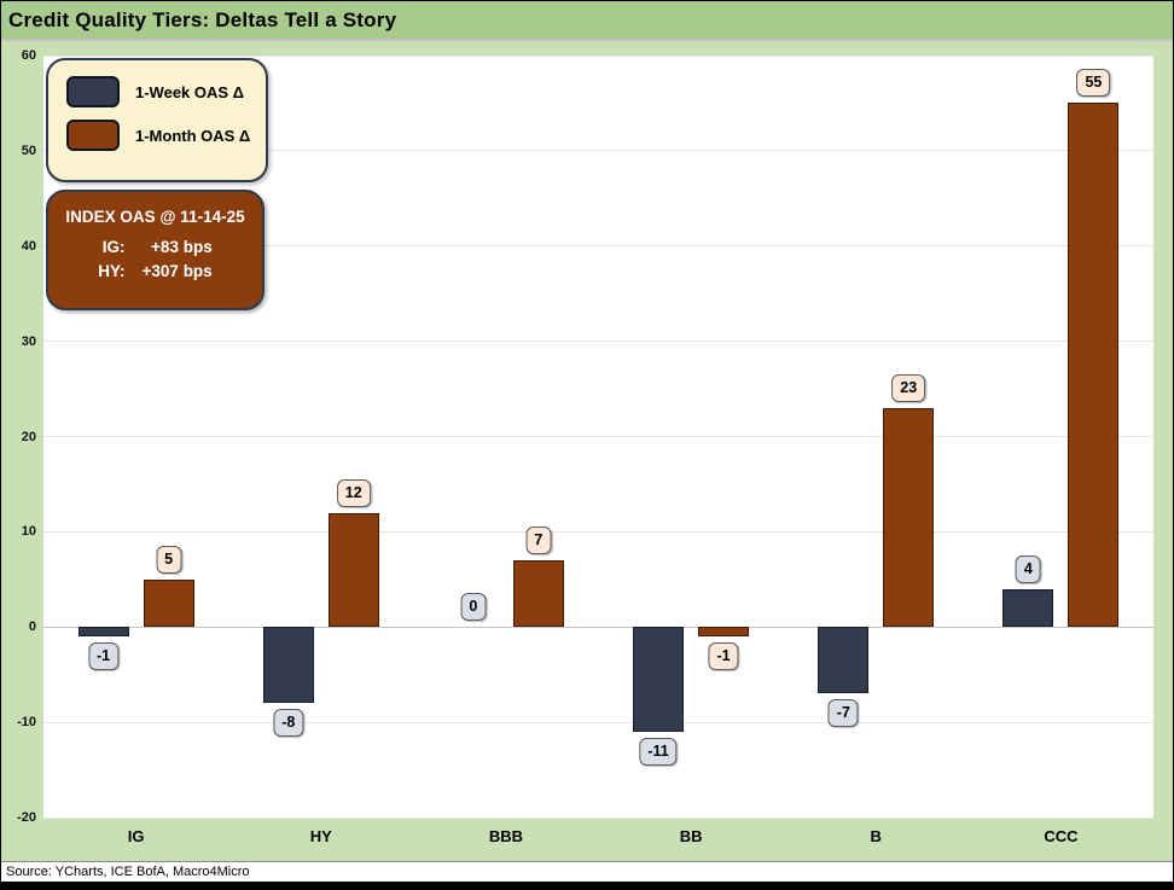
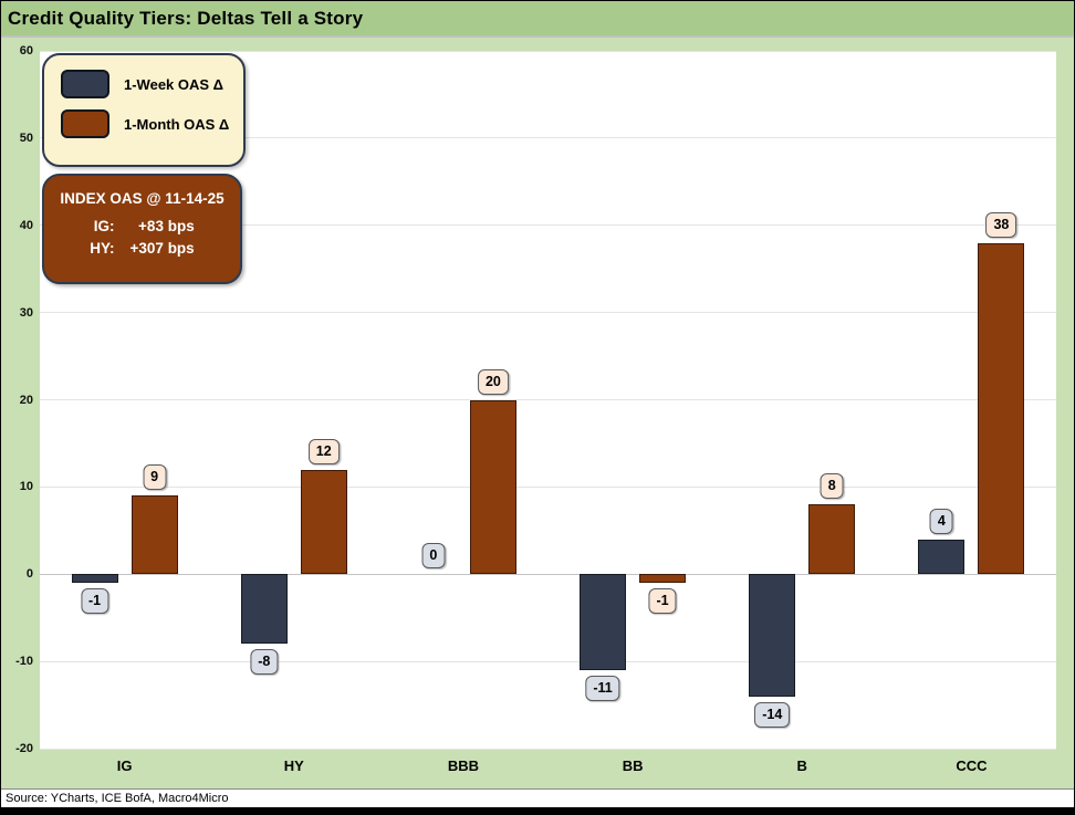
1-Month OAS Δ/IG: 5 -> 9
1-Month OAS Δ/BBB: 7 -> 20
1-Week OAS Δ/B: -7 -> -14
1-Month OAS Δ/B: 23 -> 8
1-Month OAS Δ/CCC: 55 -> 38
